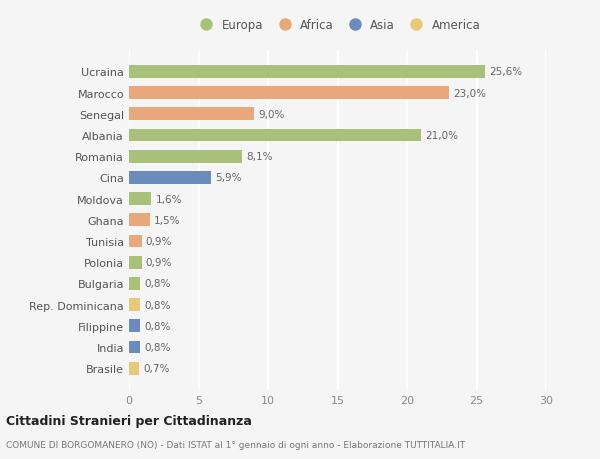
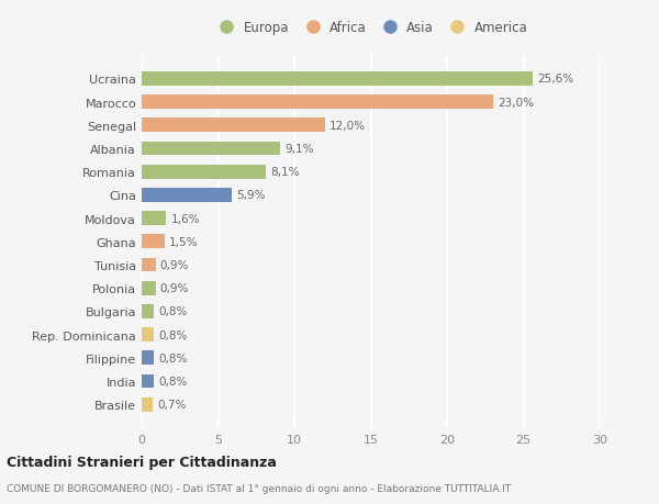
Senegal: 9,0% -> 12,0%
Albania: 21,0% -> 9,1%
